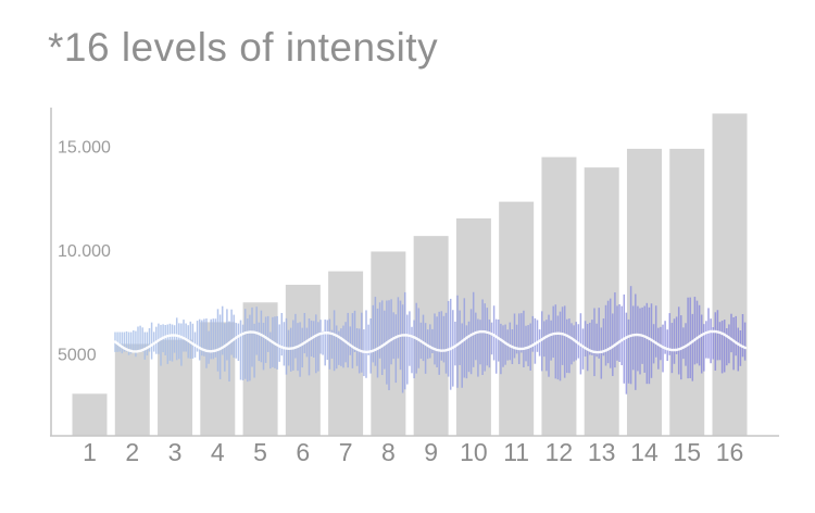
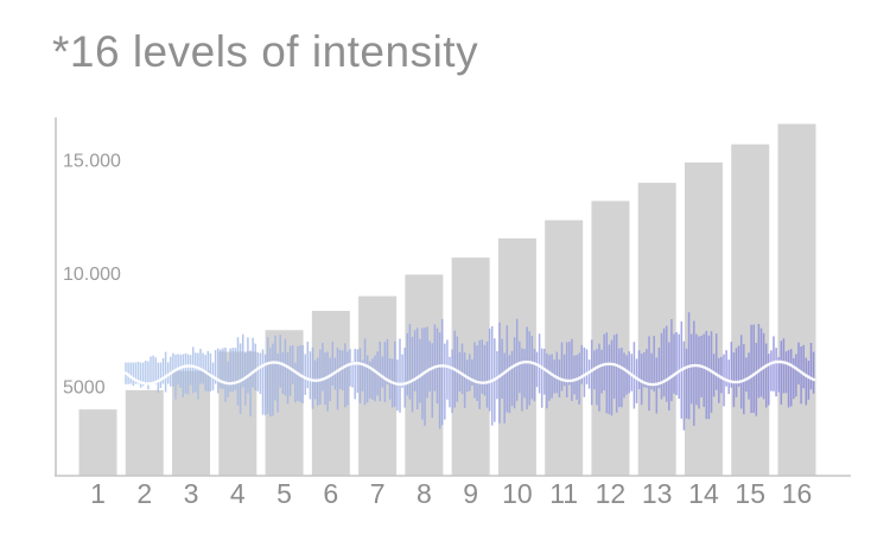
1: 3100 -> 4000
2: 5500 -> 4800
12: 14500 -> 13200
15: 14900 -> 15700
